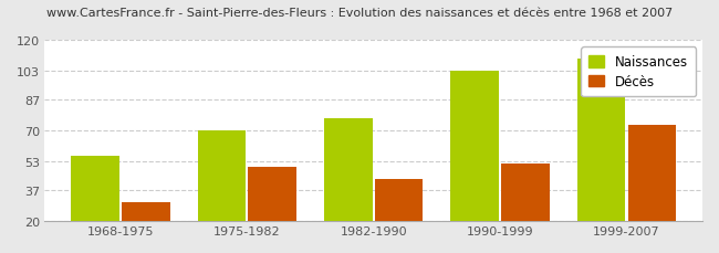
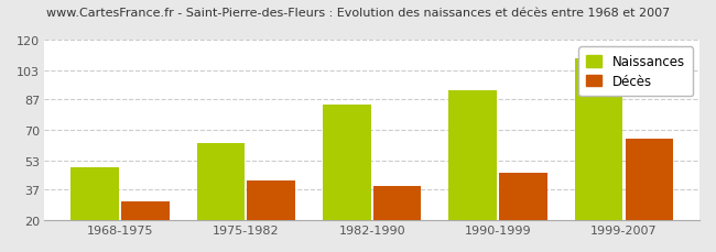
Naissances/1968-1975: 56 -> 49
Naissances/1975-1982: 70 -> 63
Décès/1975-1982: 50 -> 42
Naissances/1982-1990: 77 -> 84
Décès/1982-1990: 43 -> 39
Naissances/1990-1999: 103 -> 92
Décès/1990-1999: 52 -> 46
Décès/1999-2007: 73 -> 65
